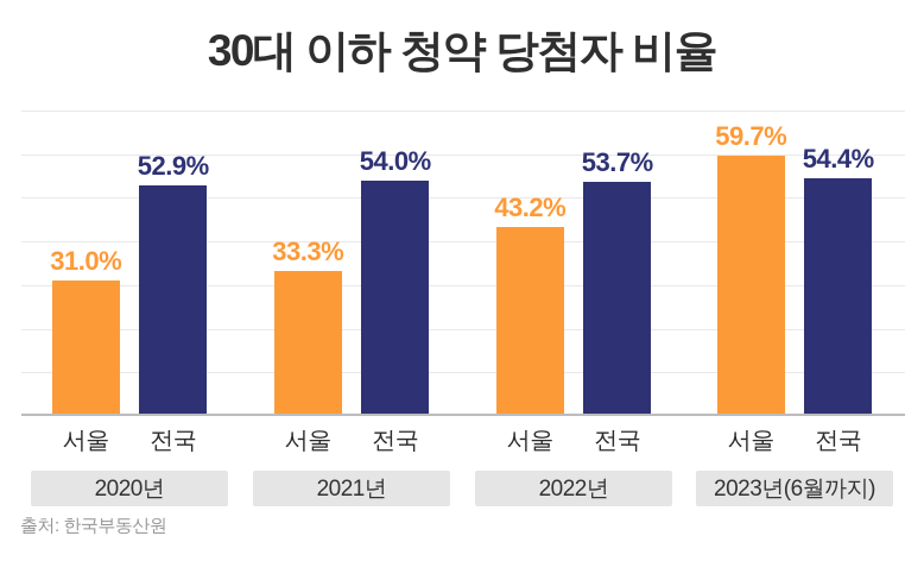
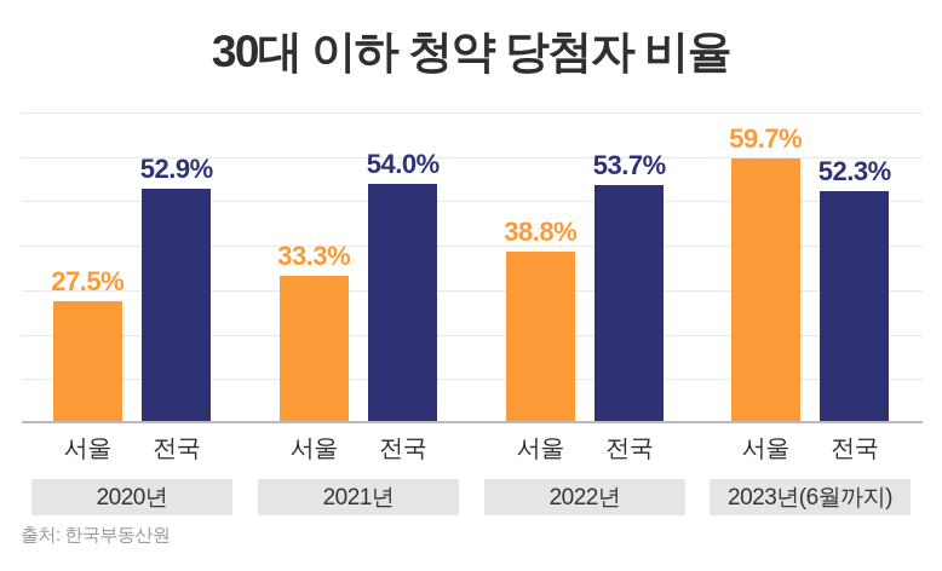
서울/2020년: 31.0% -> 27.5%
서울/2022년: 43.2% -> 38.8%
전국/2023년(6월까지): 54.4% -> 52.3%
